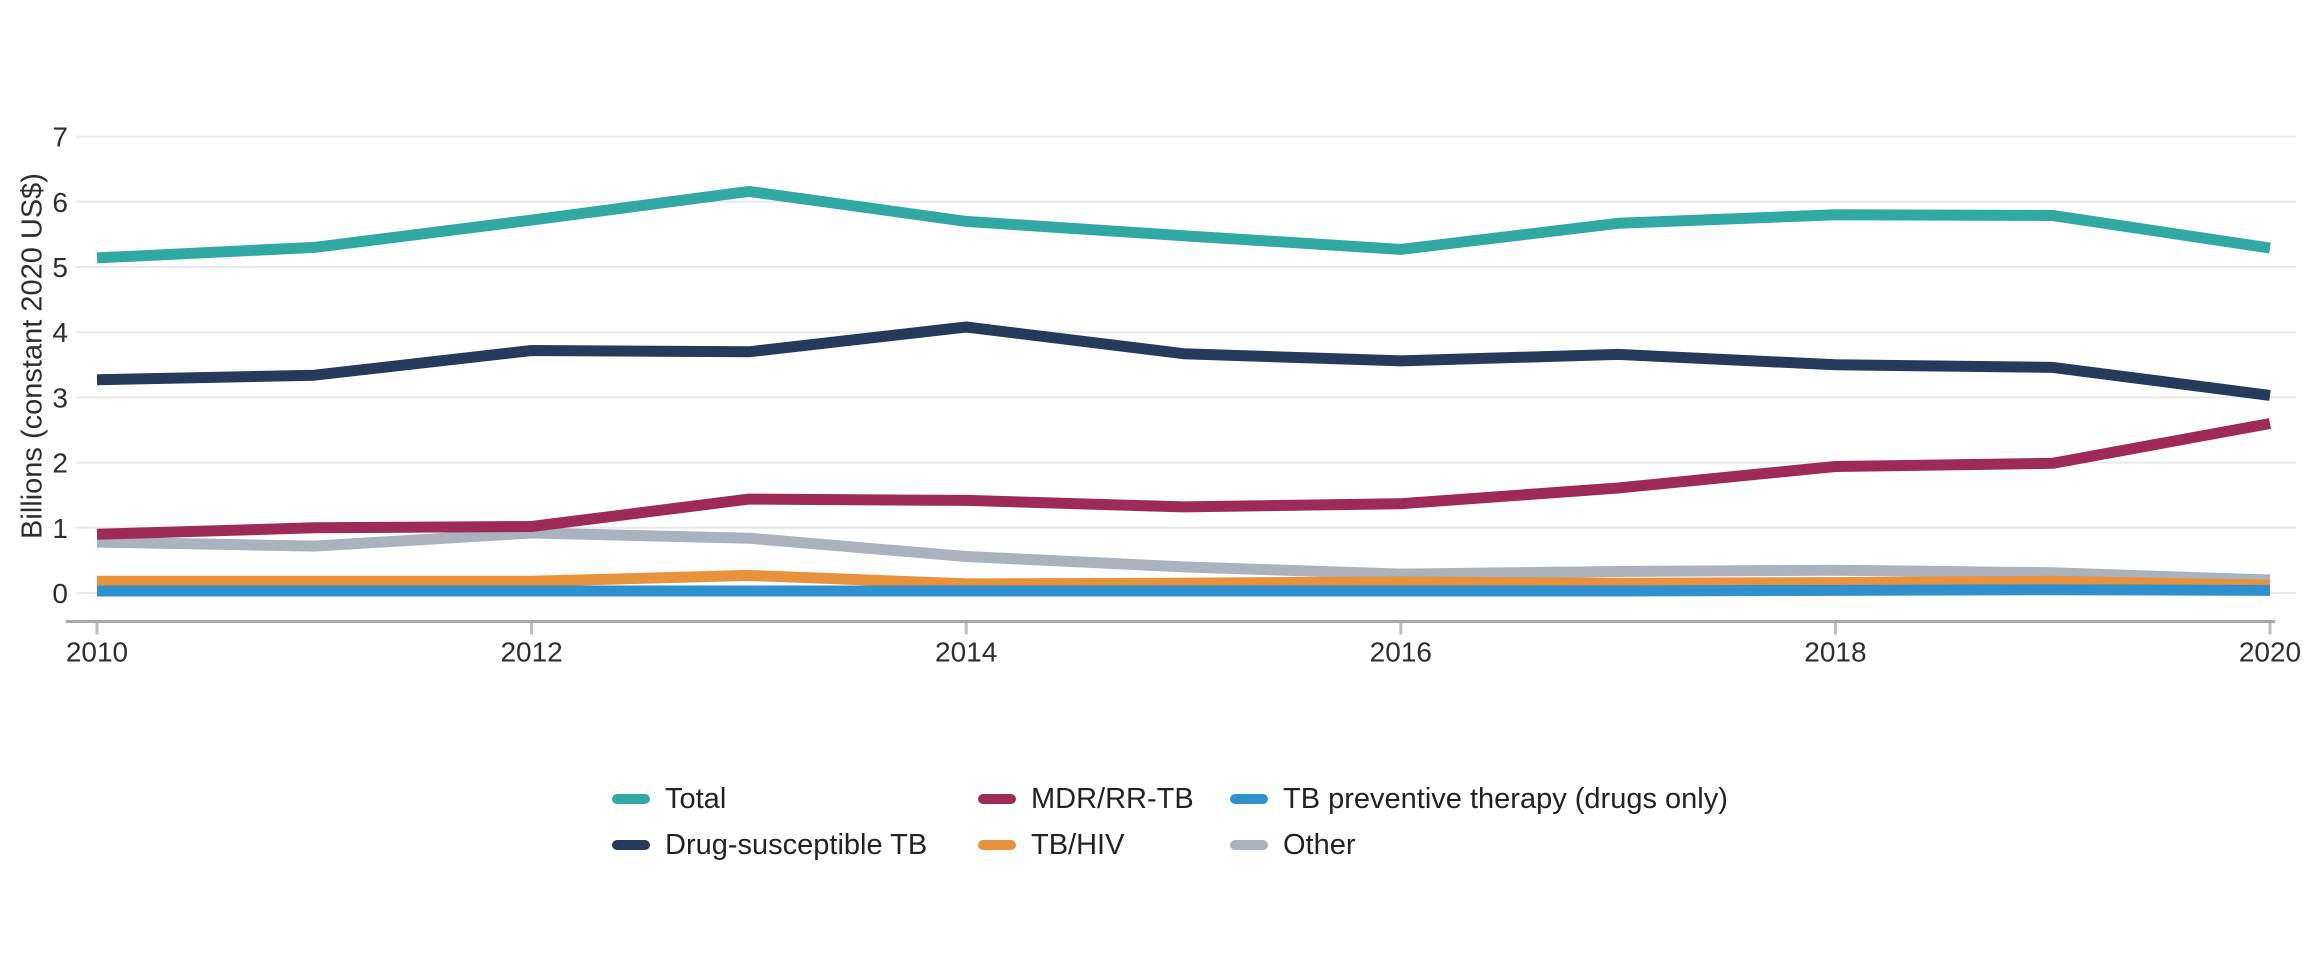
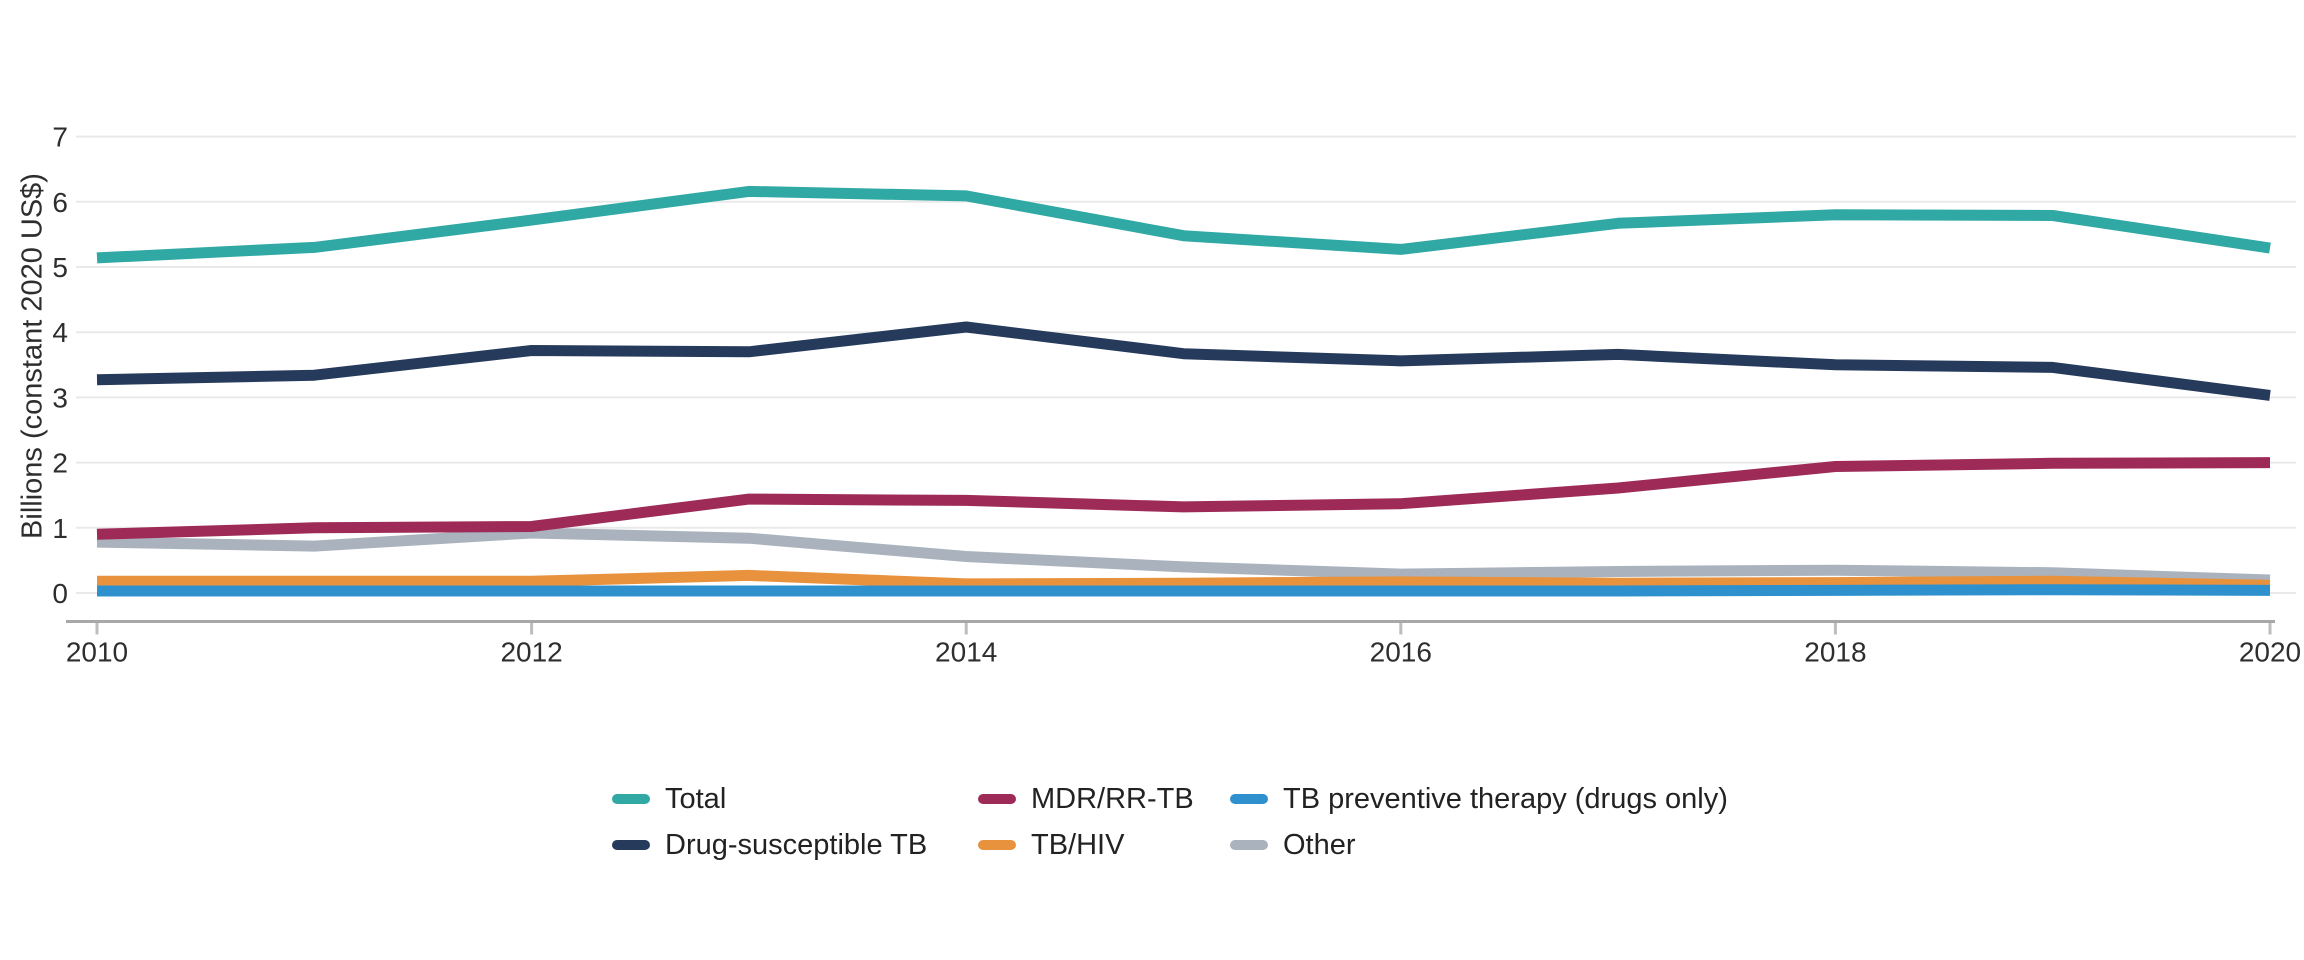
Total/2014: 5.7 -> 6.1
MDR/RR-TB/2020: 2.6 -> 2.0
